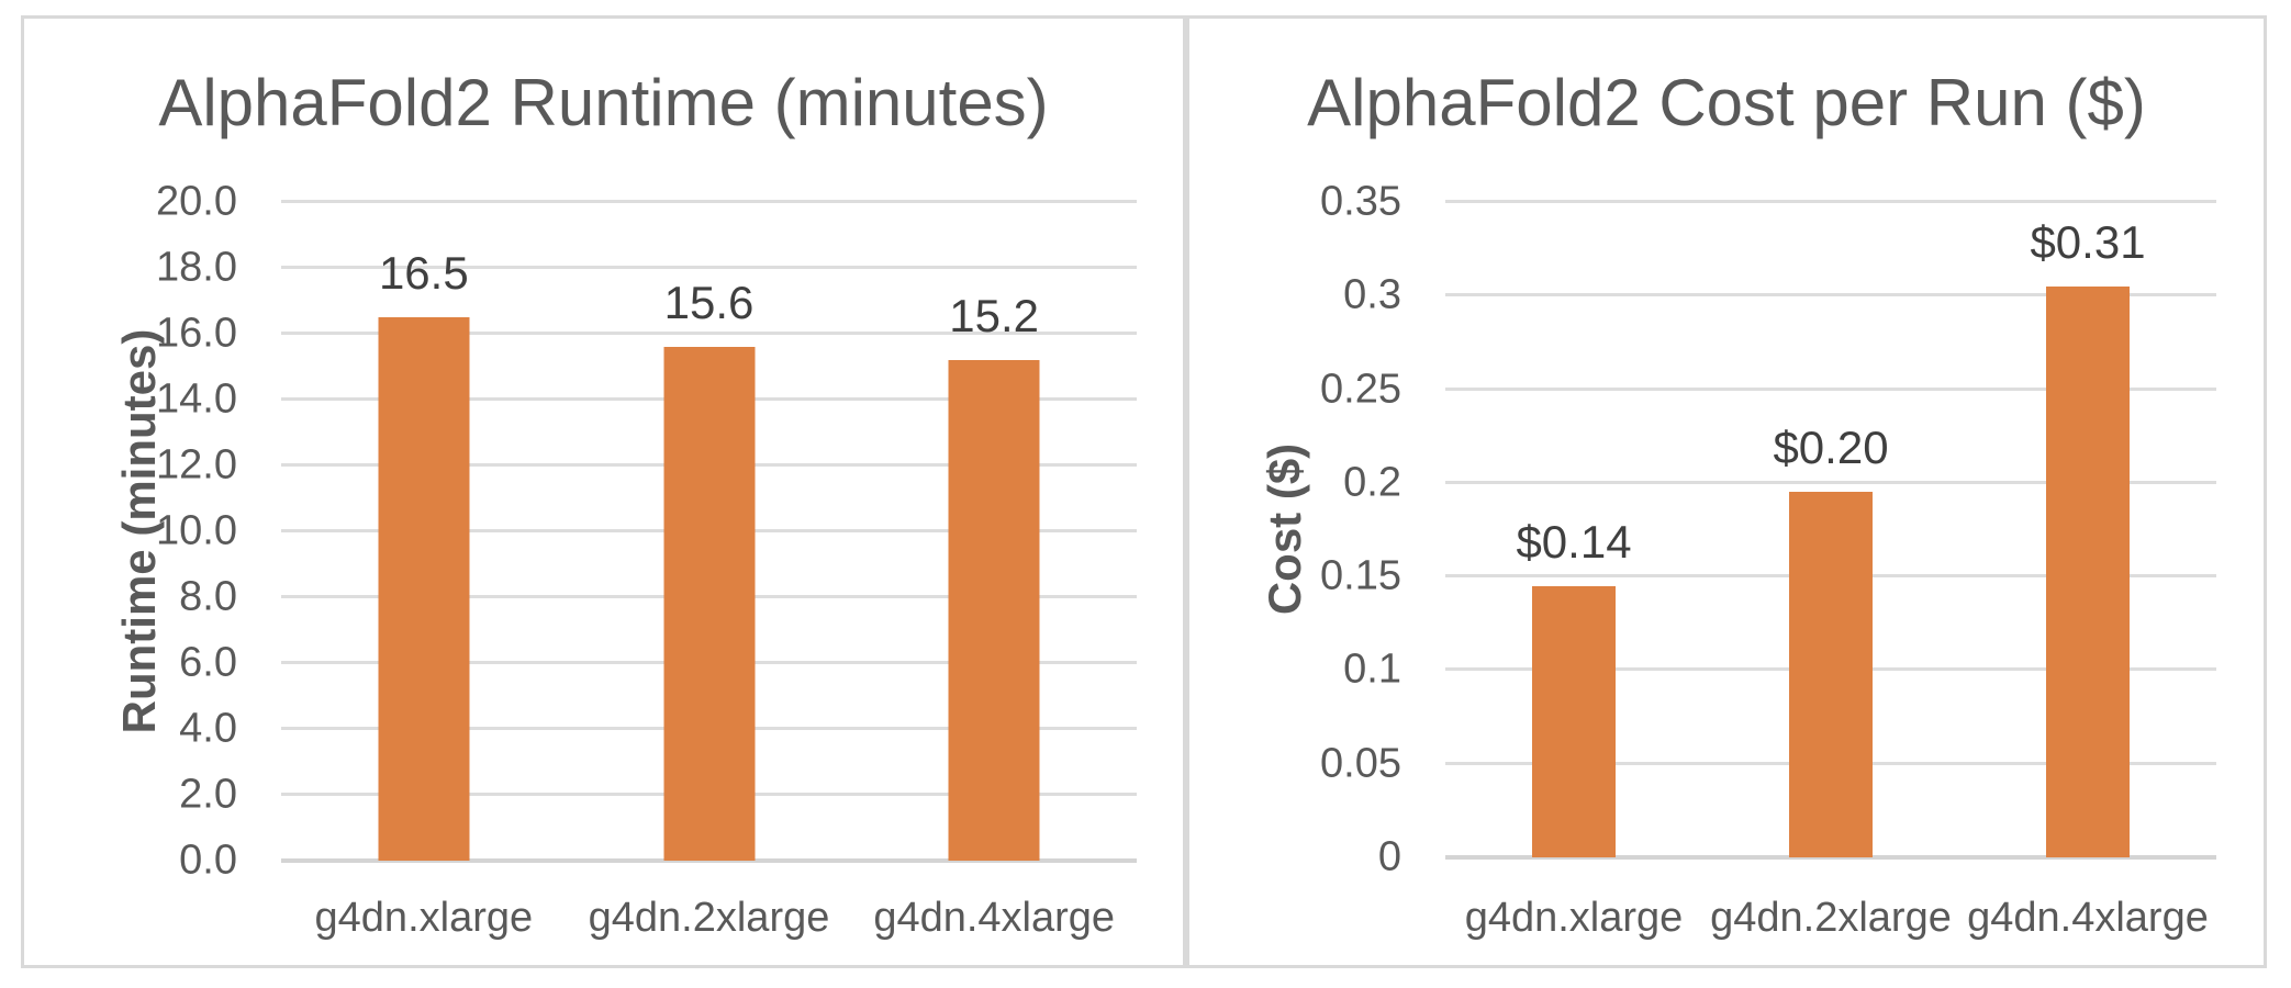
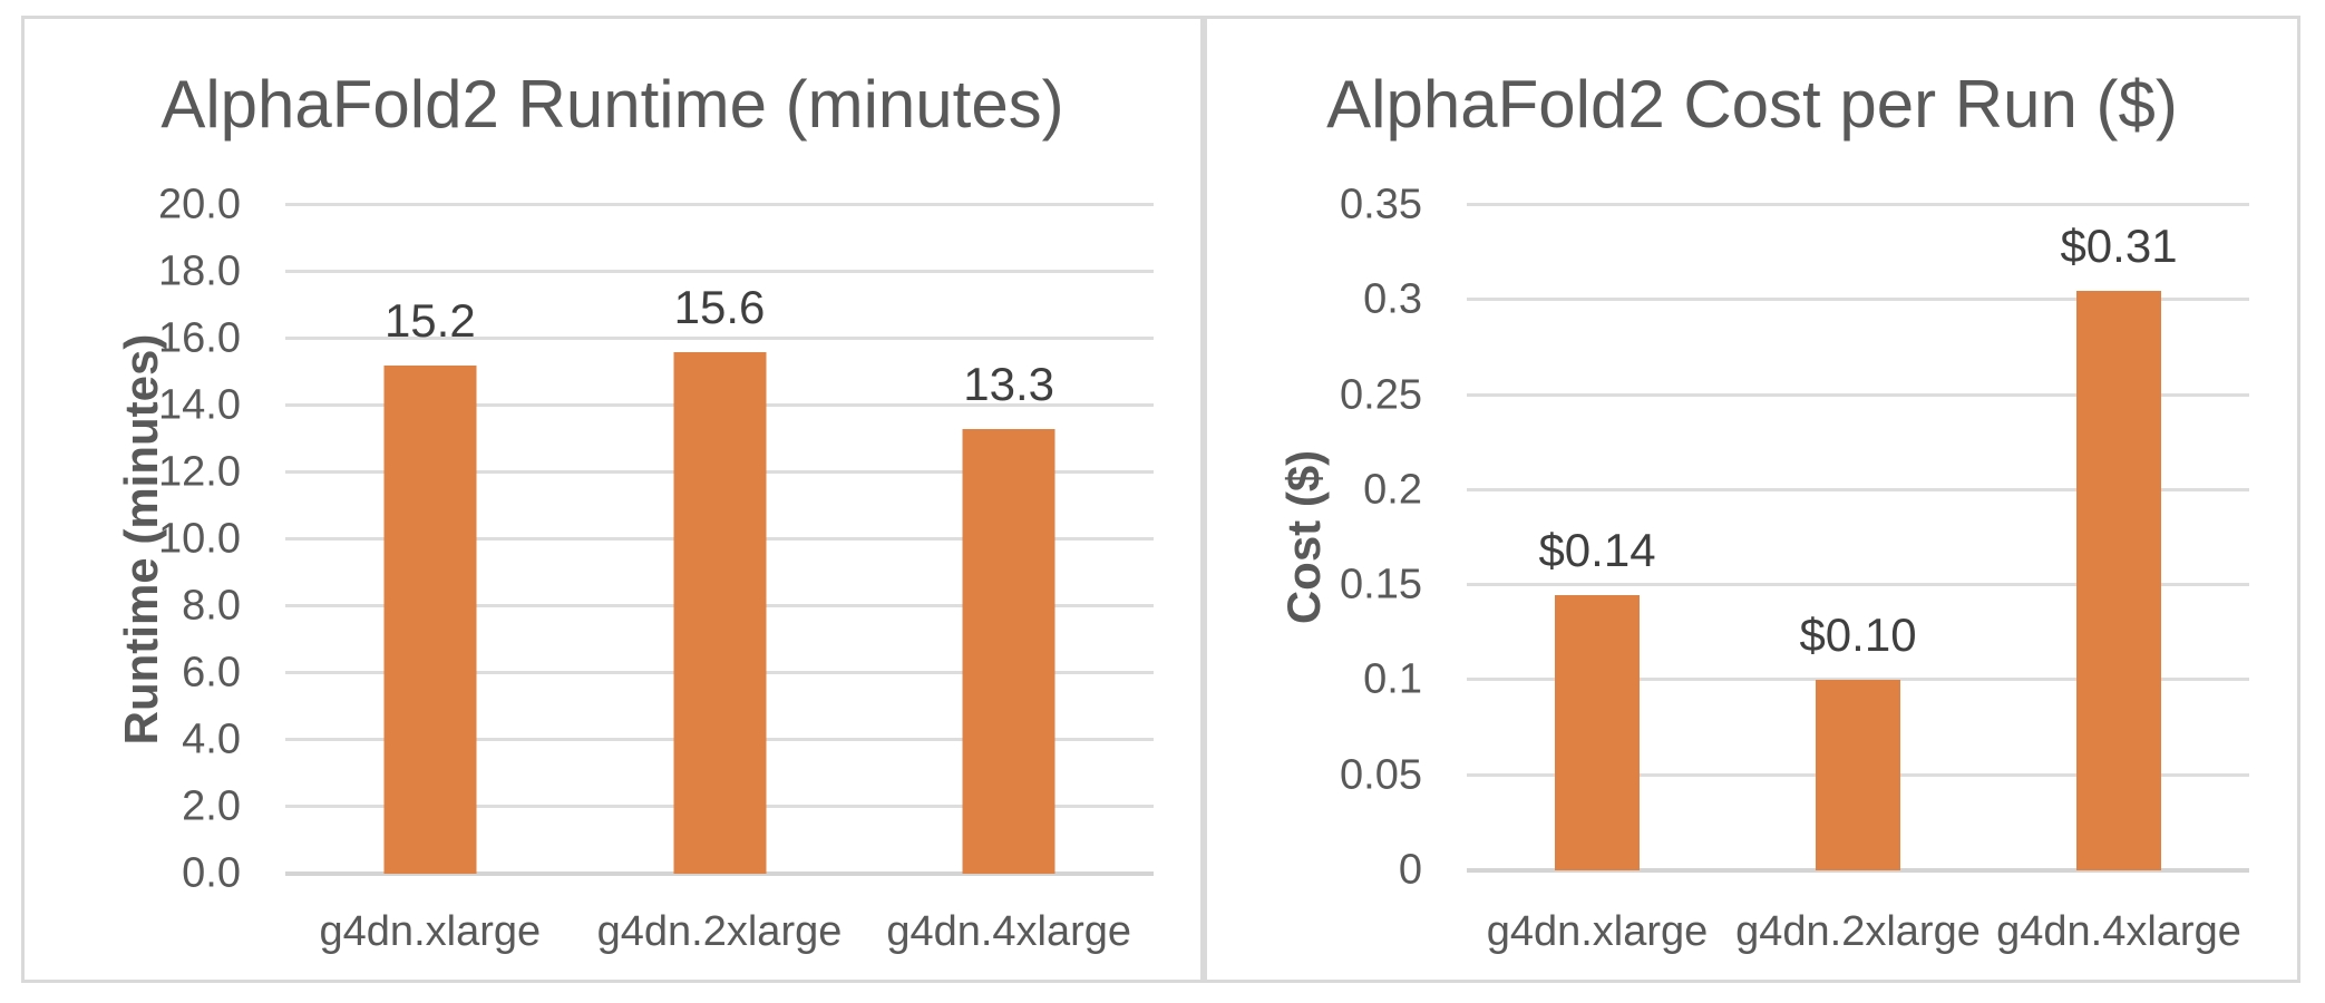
AlphaFold2 Runtime (minutes)/g4dn.xlarge: 16.5 -> 15.2
AlphaFold2 Runtime (minutes)/g4dn.4xlarge: 15.2 -> 13.3
AlphaFold2 Cost per Run ($)/g4dn.2xlarge: $0.20 -> $0.10
